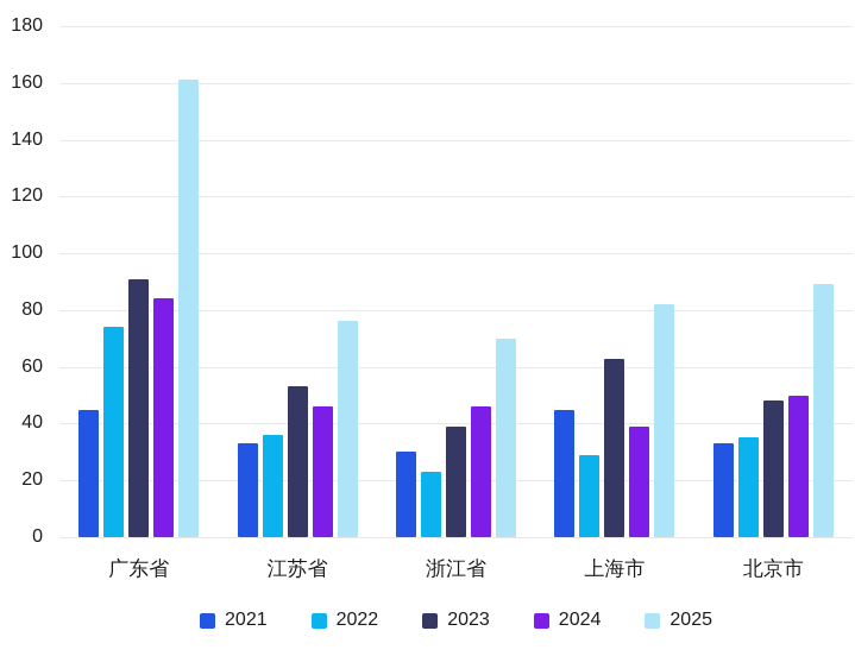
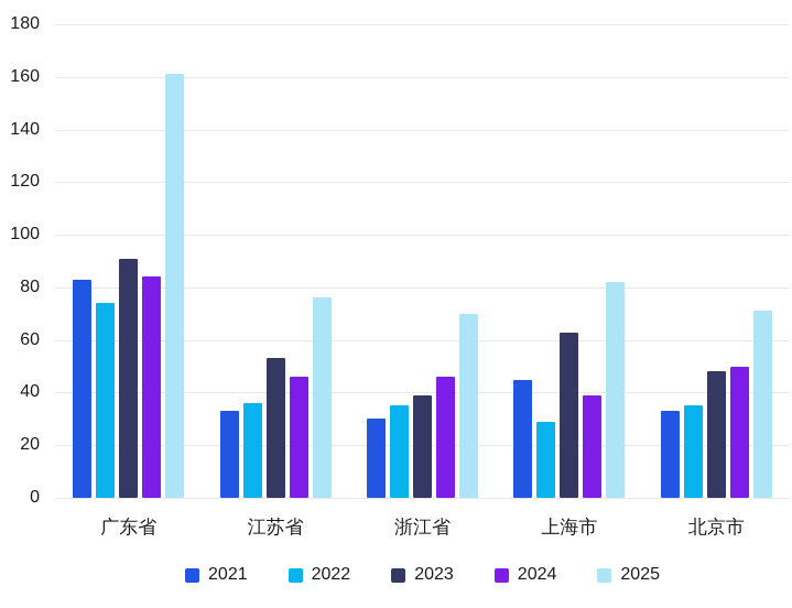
2021/广东省: 45 -> 83
2022/浙江省: 23 -> 35
2025/北京市: 89 -> 71
